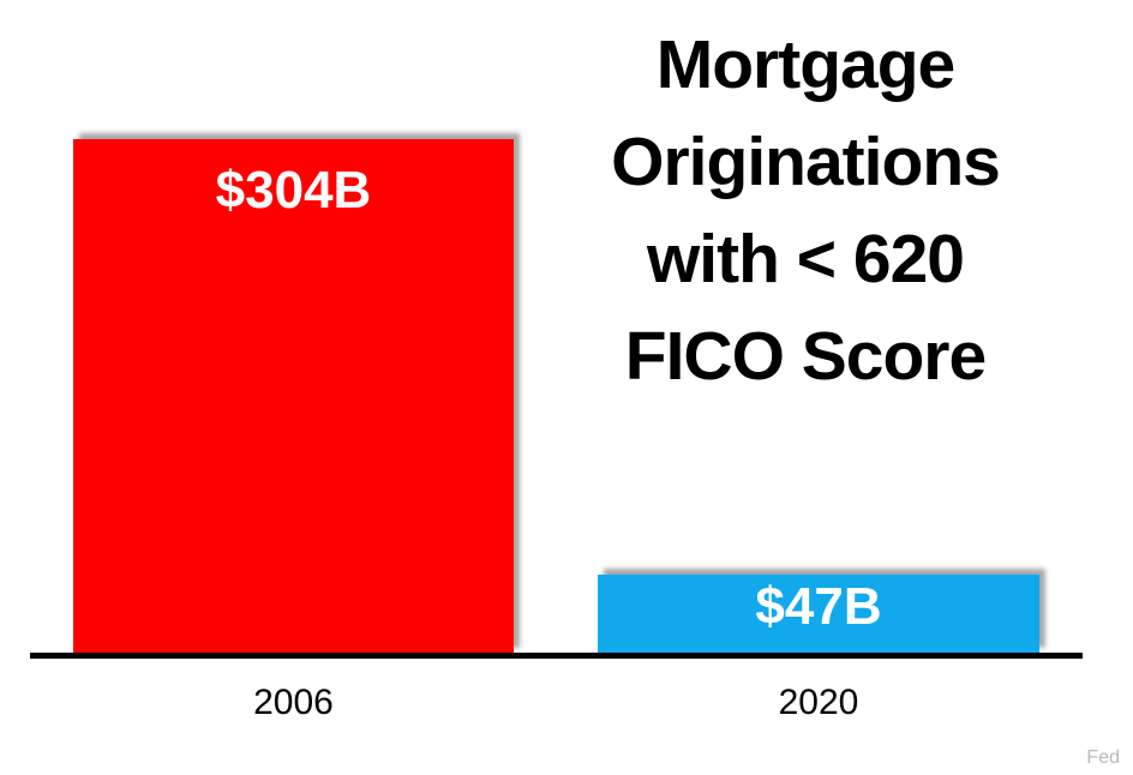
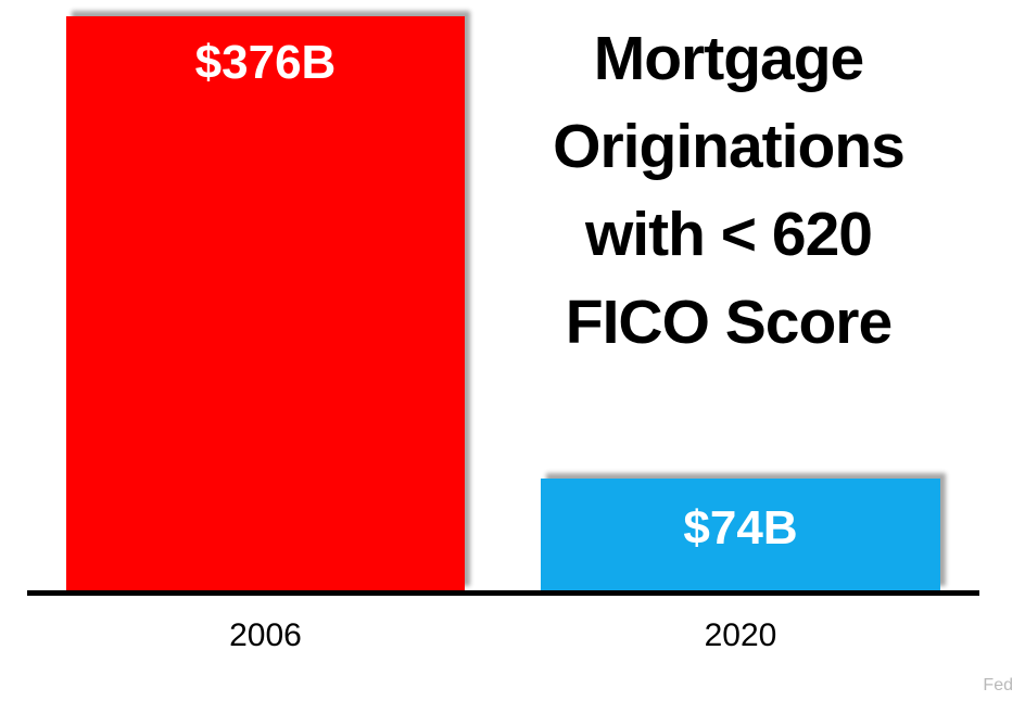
2006: $304B -> $376B
2020: $47B -> $74B
